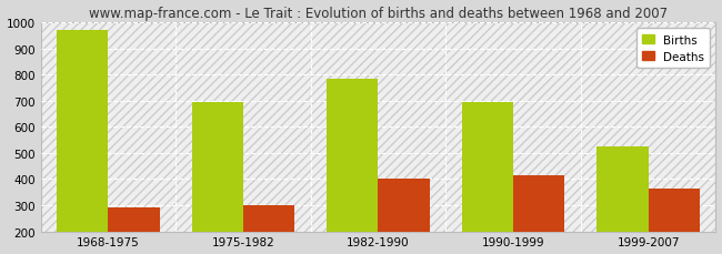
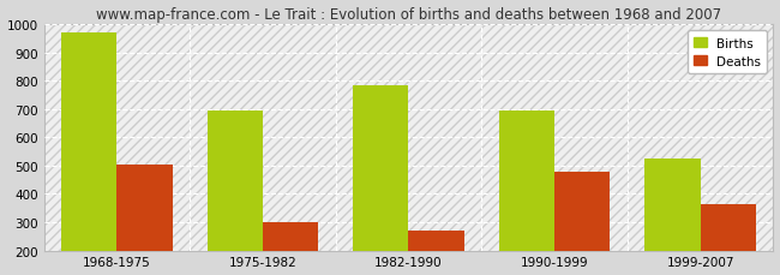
Deaths/1968-1975: 293 -> 505
Deaths/1982-1990: 402 -> 270
Deaths/1990-1999: 413 -> 480
